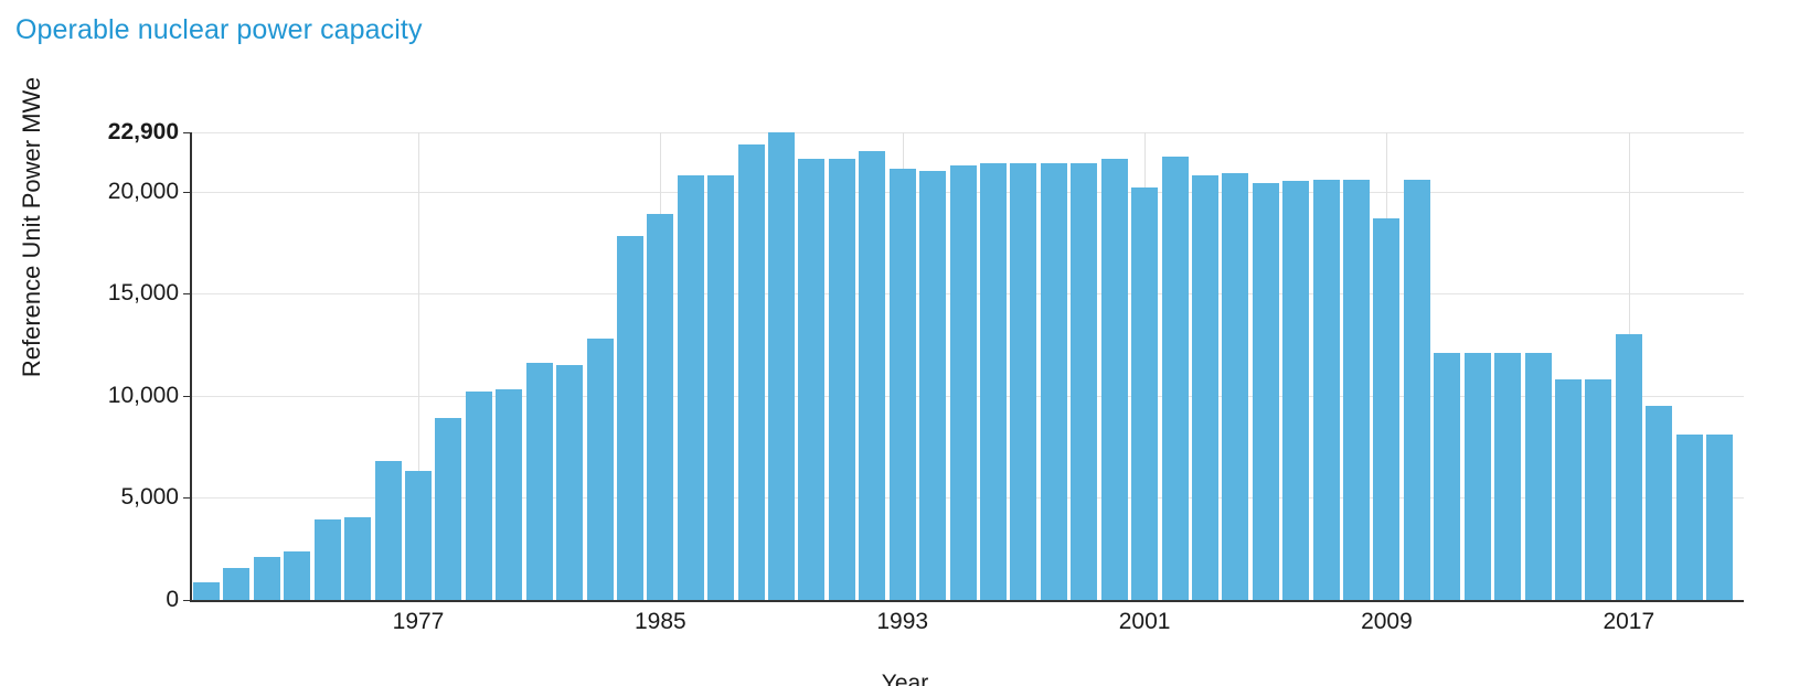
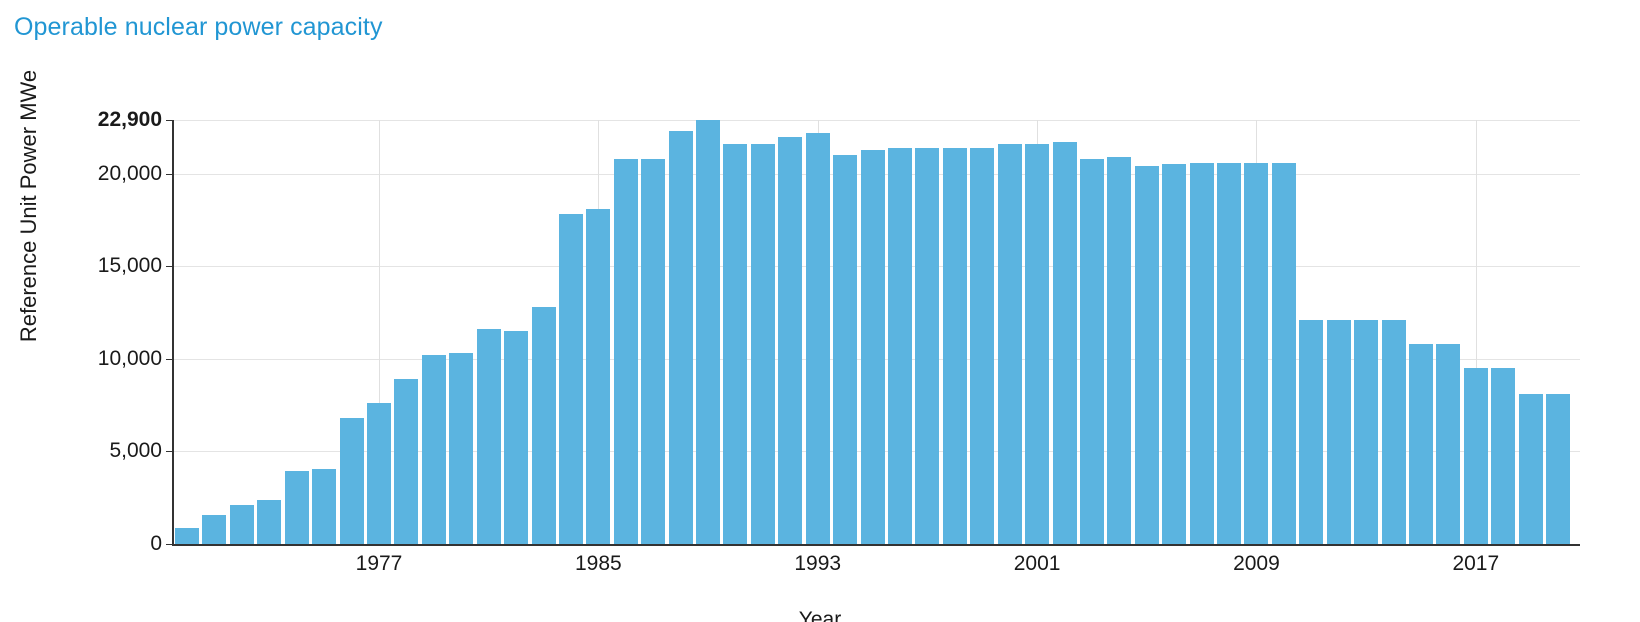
1977: 6300 -> 7600
1985: 18900 -> 18100
1993: 21100 -> 22200
2001: 20200 -> 21600
2009: 18700 -> 20600
2017: 13000 -> 9500
